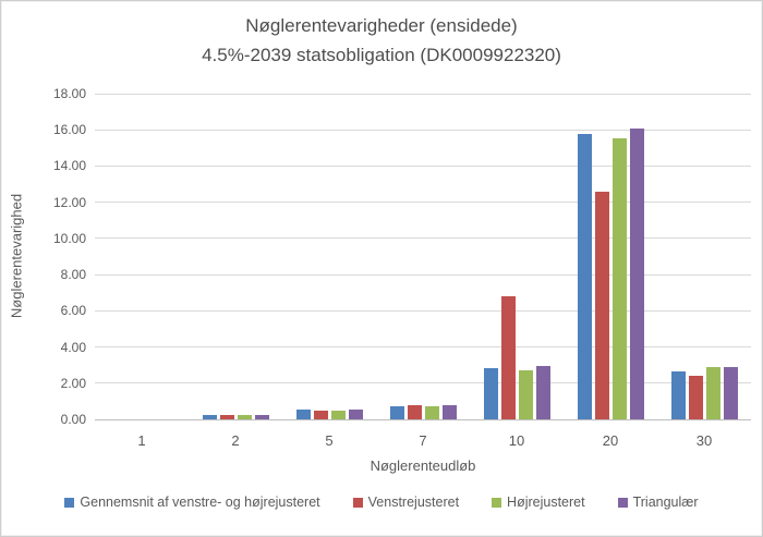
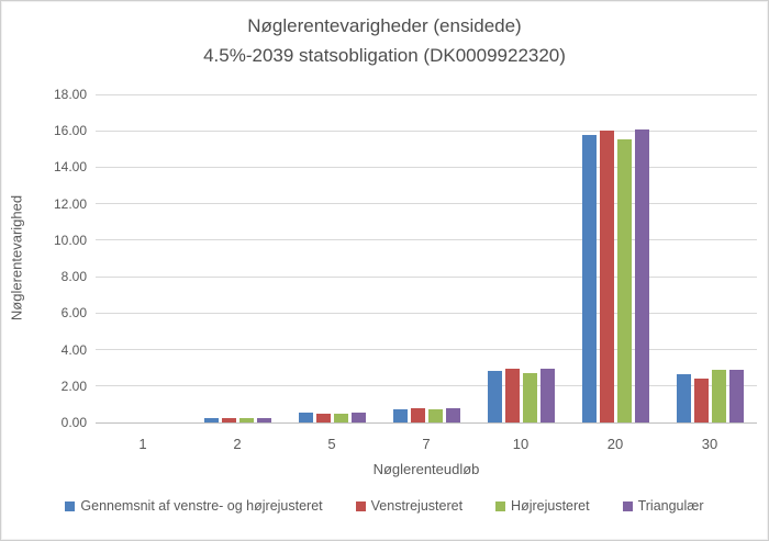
Venstrejusteret/10: 6.8 -> 3.0
Venstrejusteret/20: 12.6 -> 16.0
